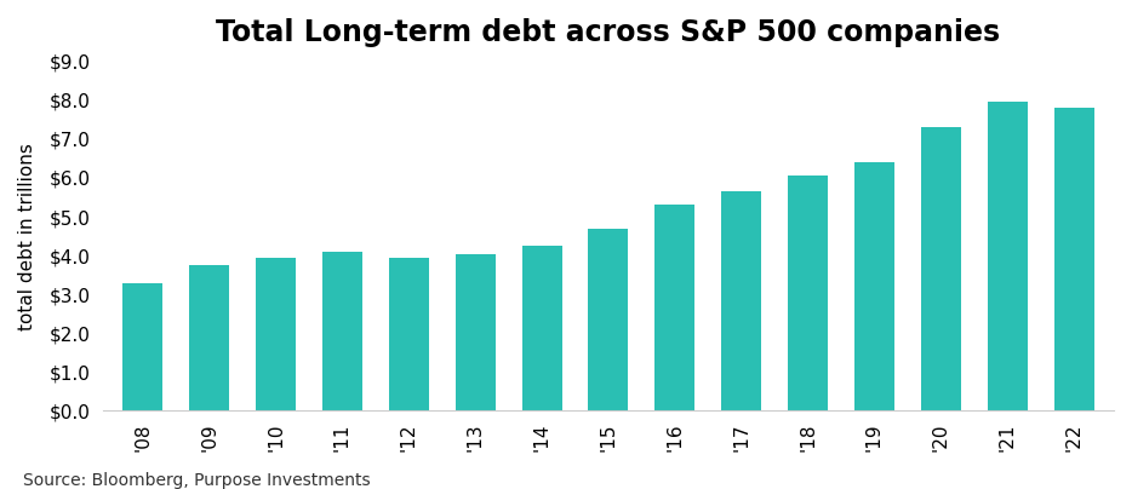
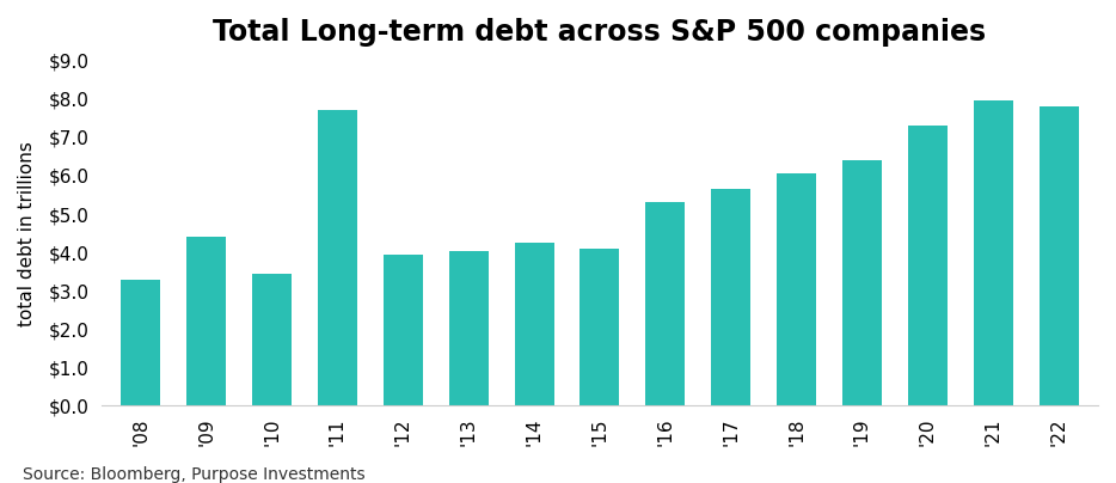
'09: $3.75 -> $4.40
'10: $3.95 -> $3.45
'11: $4.10 -> $7.70
'15: $4.70 -> $4.10
